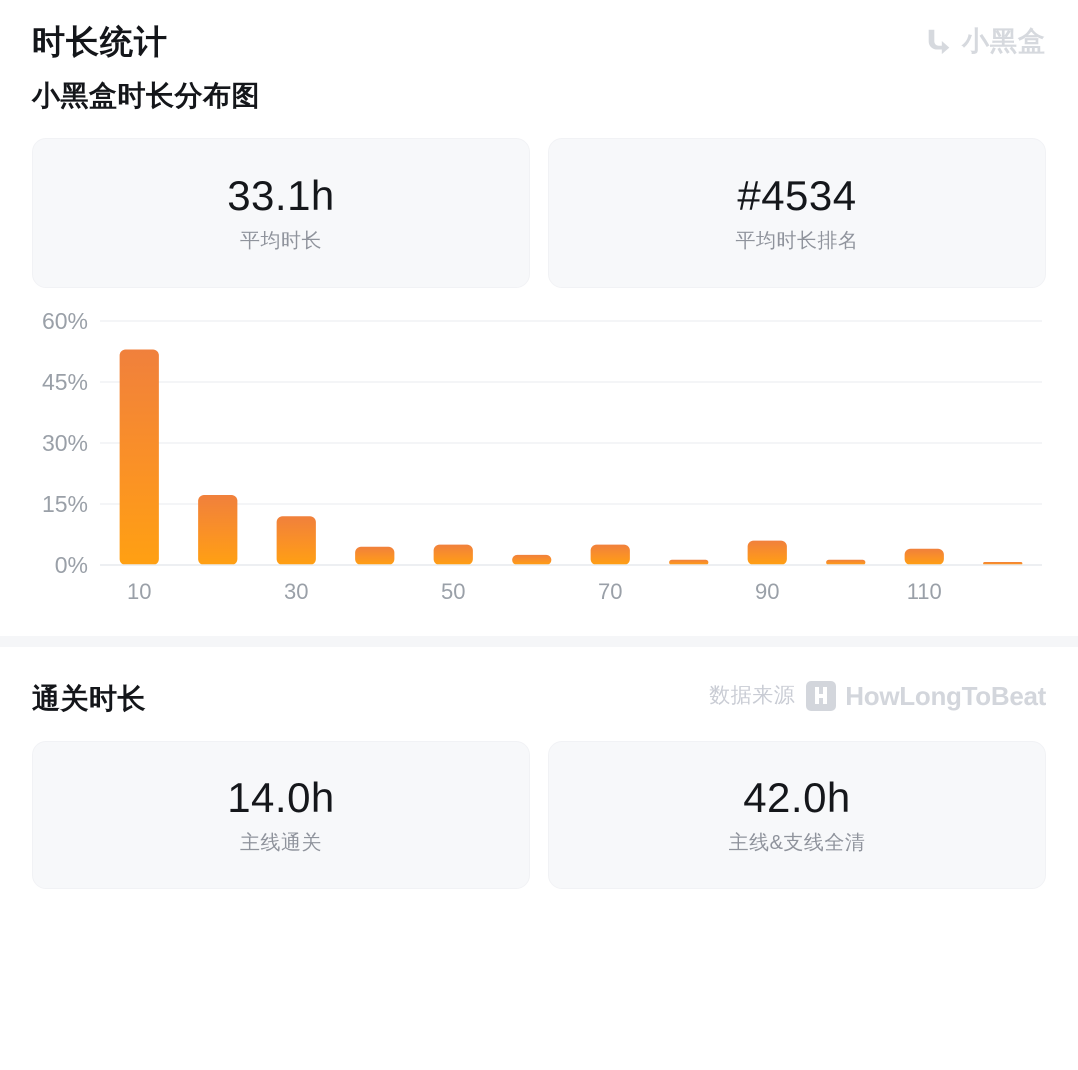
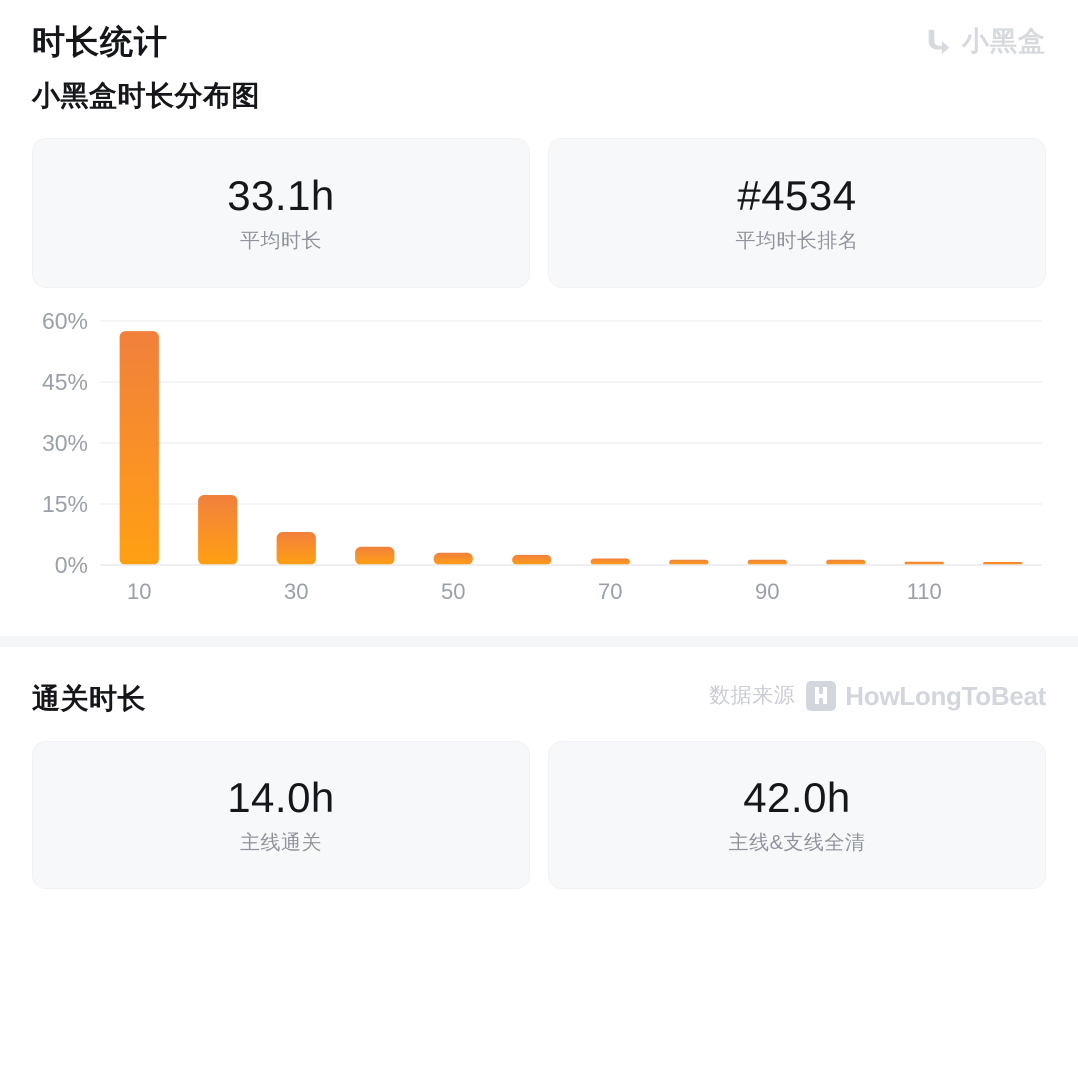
10: 53% -> 58%
30: 12% -> 8%
50: 5% -> 3%
70: 5% -> 2%
90: 6% -> 1%
110: 4% -> 1%
